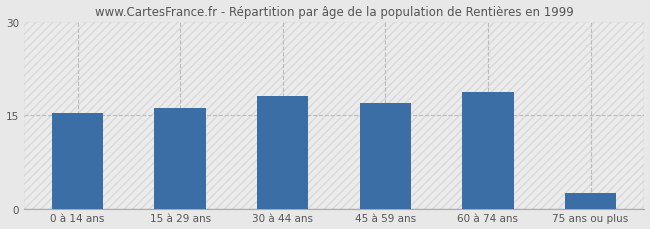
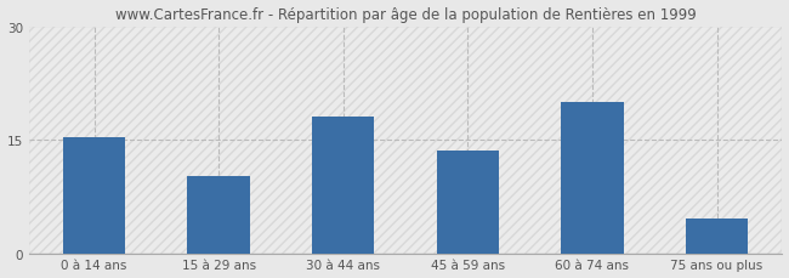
15 à 29 ans: 16.1 -> 10.2
45 à 59 ans: 17.0 -> 13.6
60 à 74 ans: 18.7 -> 20.0
75 ans ou plus: 2.5 -> 4.6
